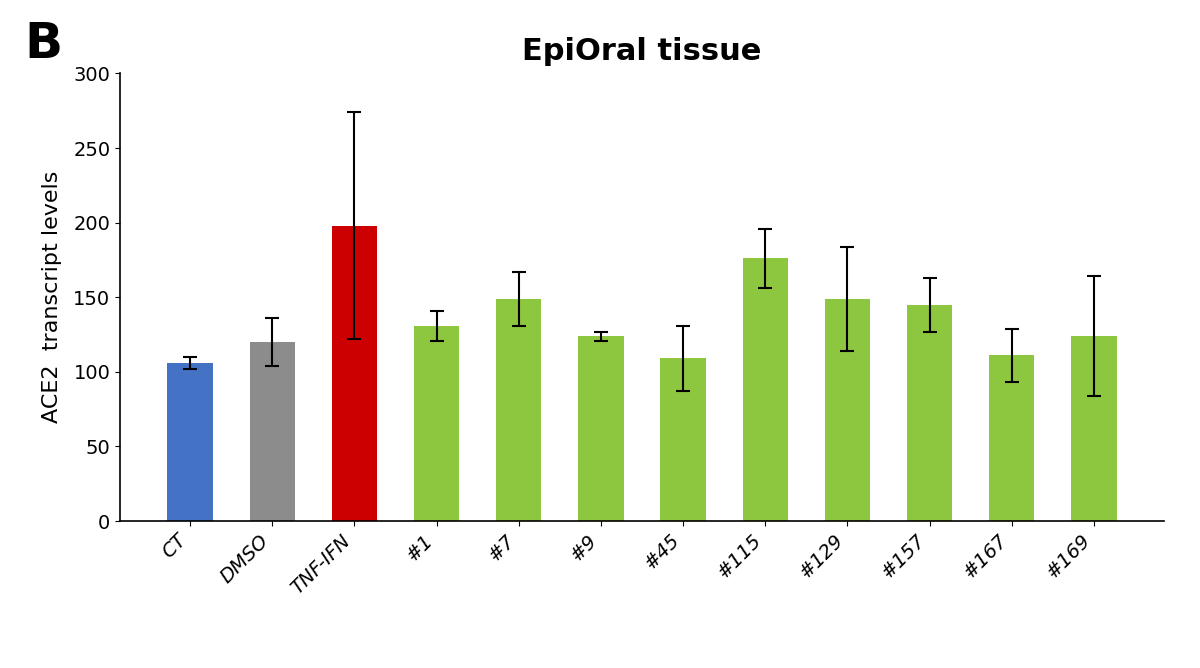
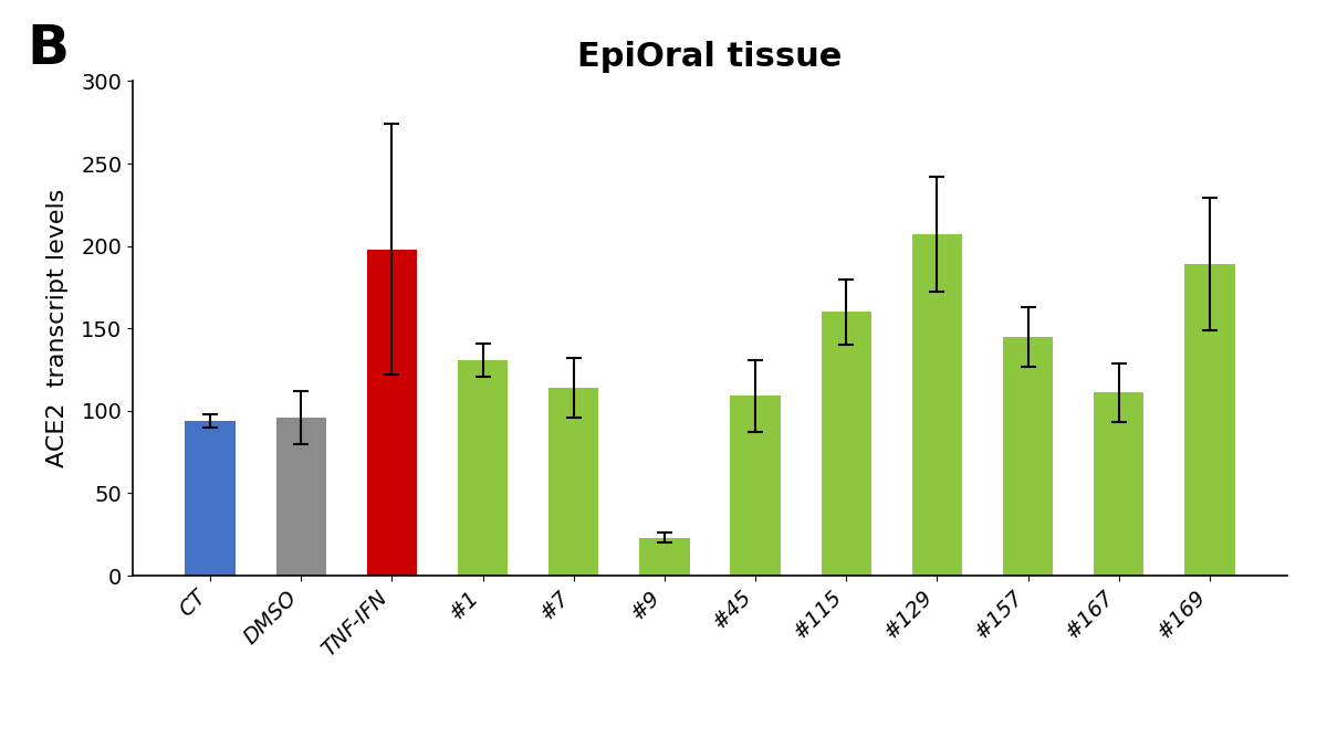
CT: 106 -> 94
DMSO: 120 -> 96
#7: 149 -> 114
#9: 124 -> 23
#115: 176 -> 160
#129: 149 -> 207
#169: 124 -> 189
